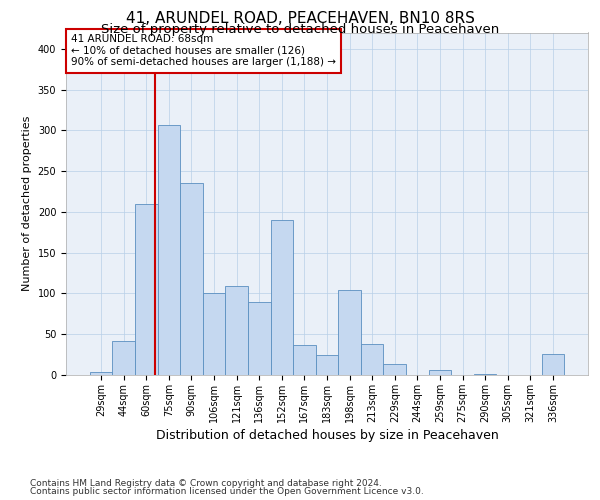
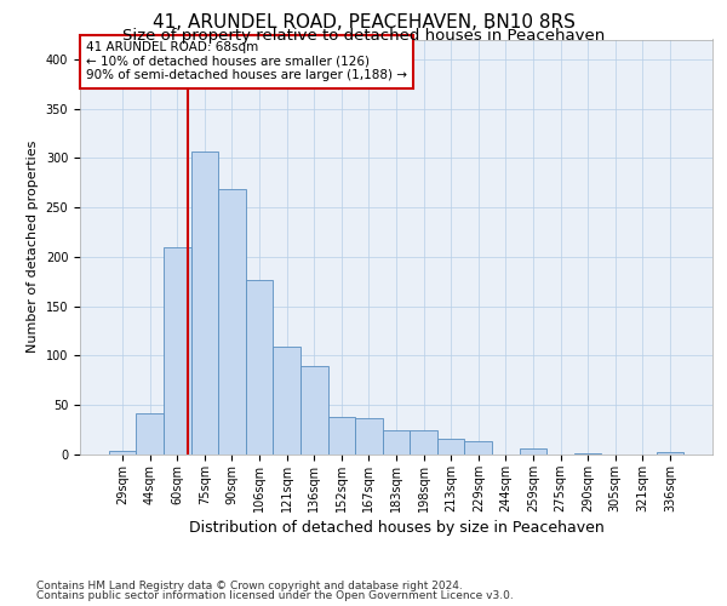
90sqm: 236 -> 268
106sqm: 100 -> 177
152sqm: 190 -> 38
198sqm: 104 -> 24
213sqm: 38 -> 16
336sqm: 26 -> 3
